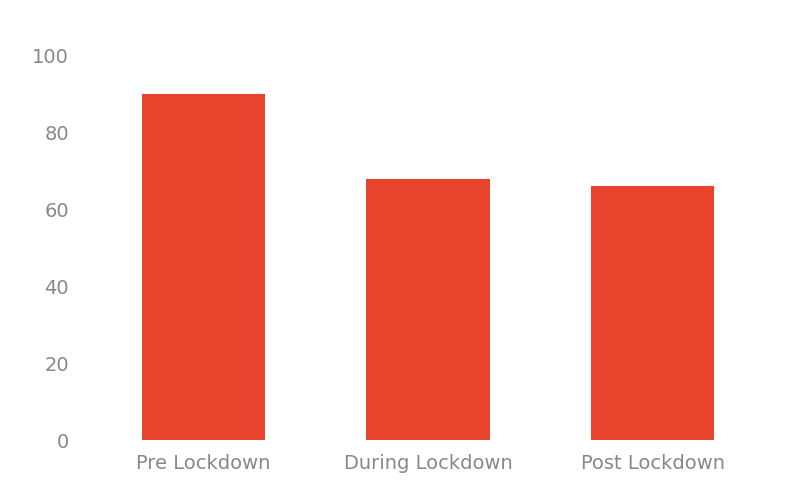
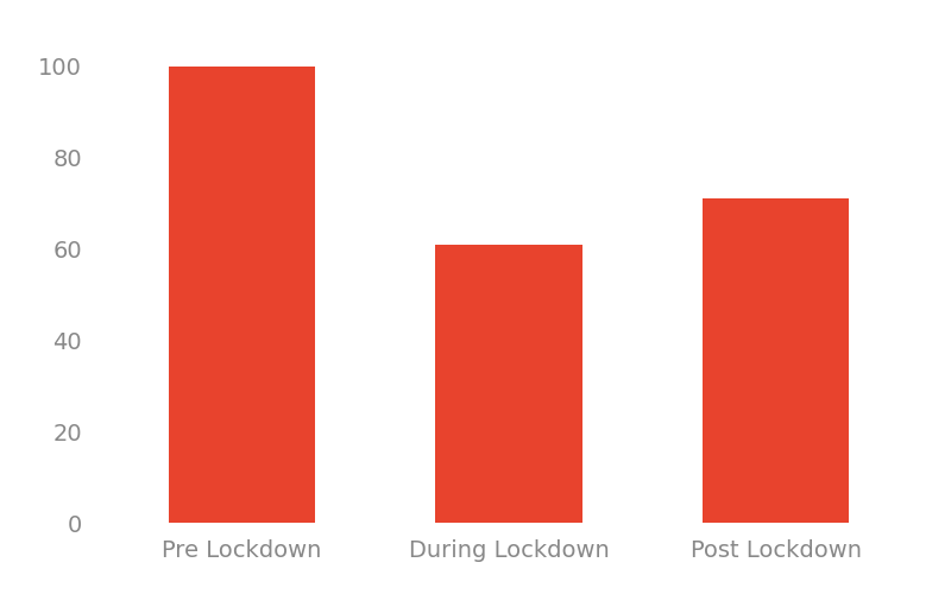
Pre Lockdown: 90 -> 100
During Lockdown: 68 -> 61
Post Lockdown: 66 -> 71
